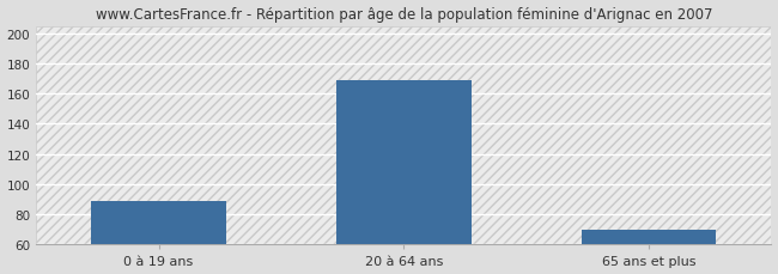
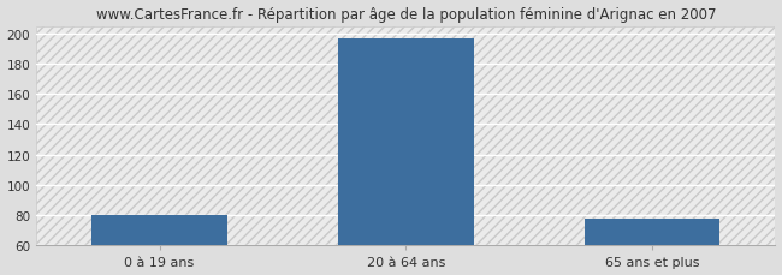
0 à 19 ans: 89 -> 80
20 à 64 ans: 169 -> 197
65 ans et plus: 70 -> 78
